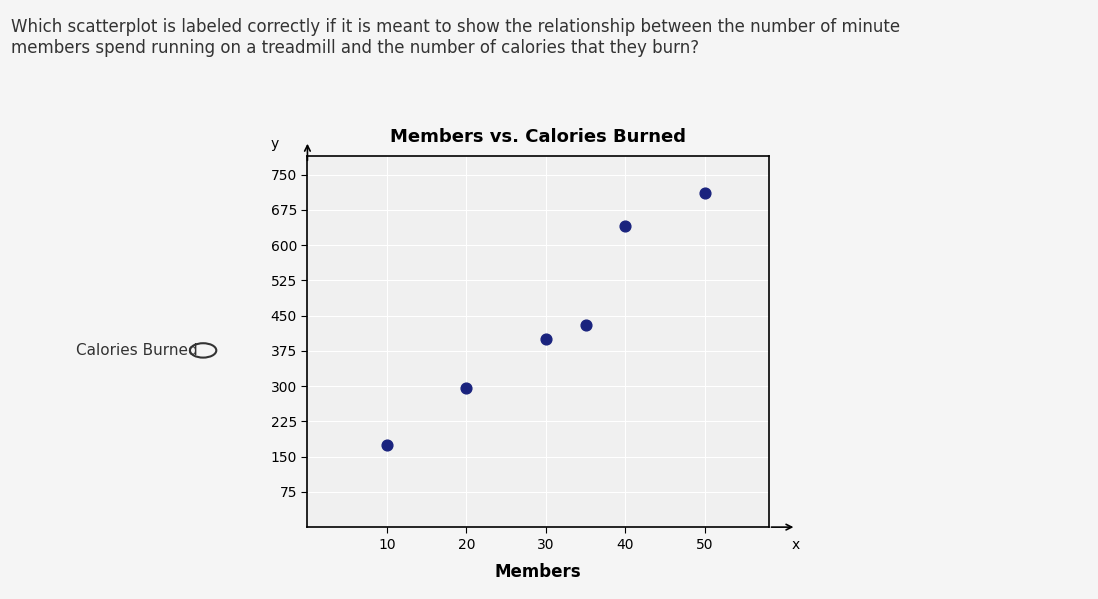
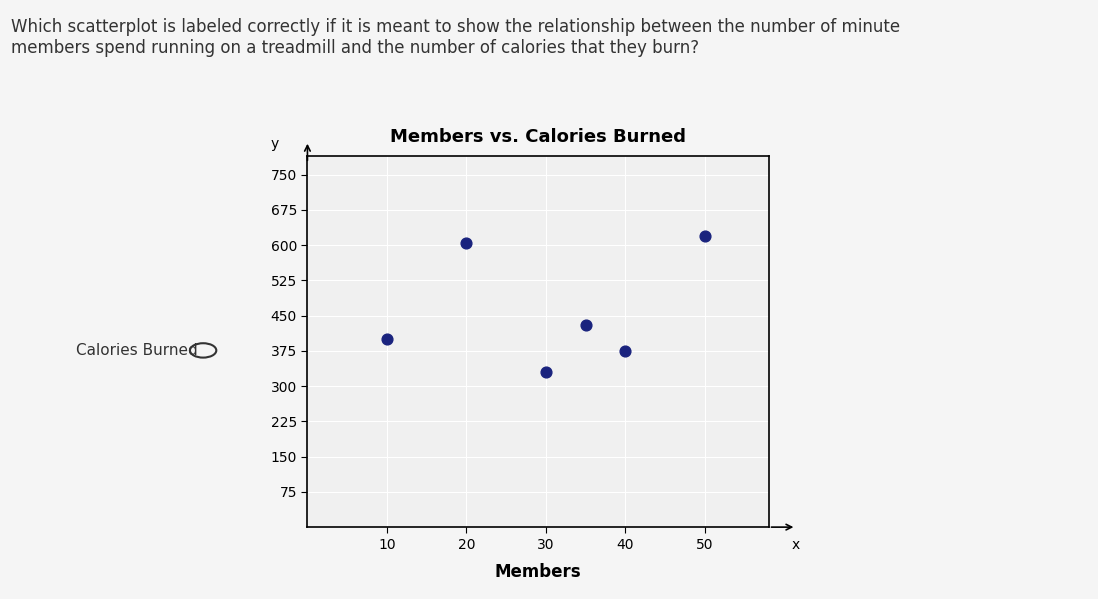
10: 175 -> 400
20: 295 -> 605
30: 400 -> 330
40: 640 -> 375
50: 710 -> 620
